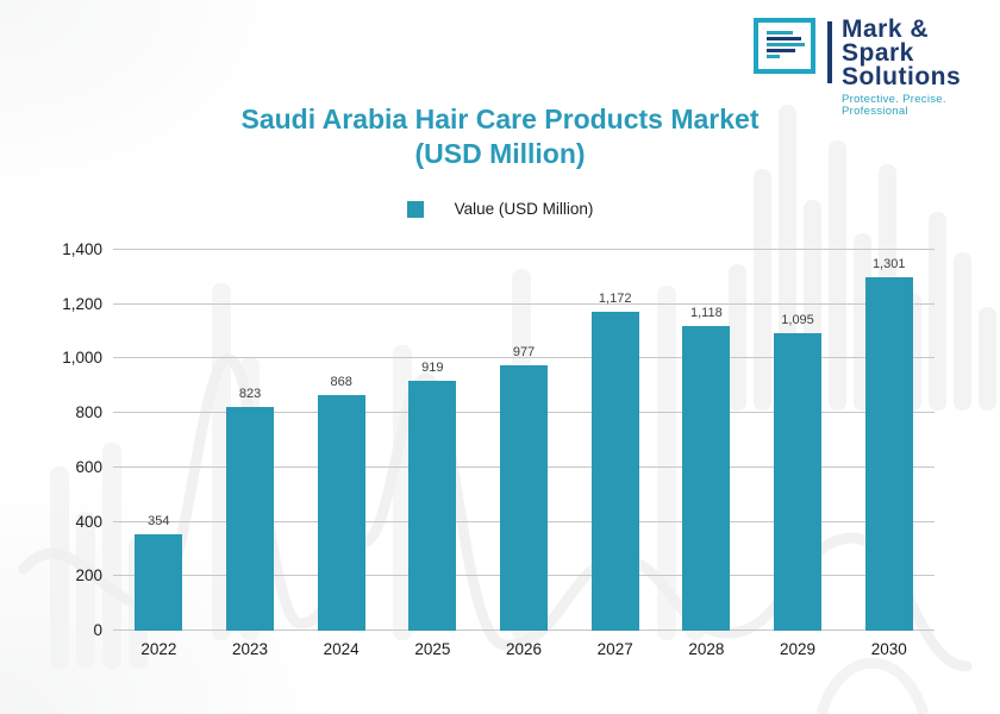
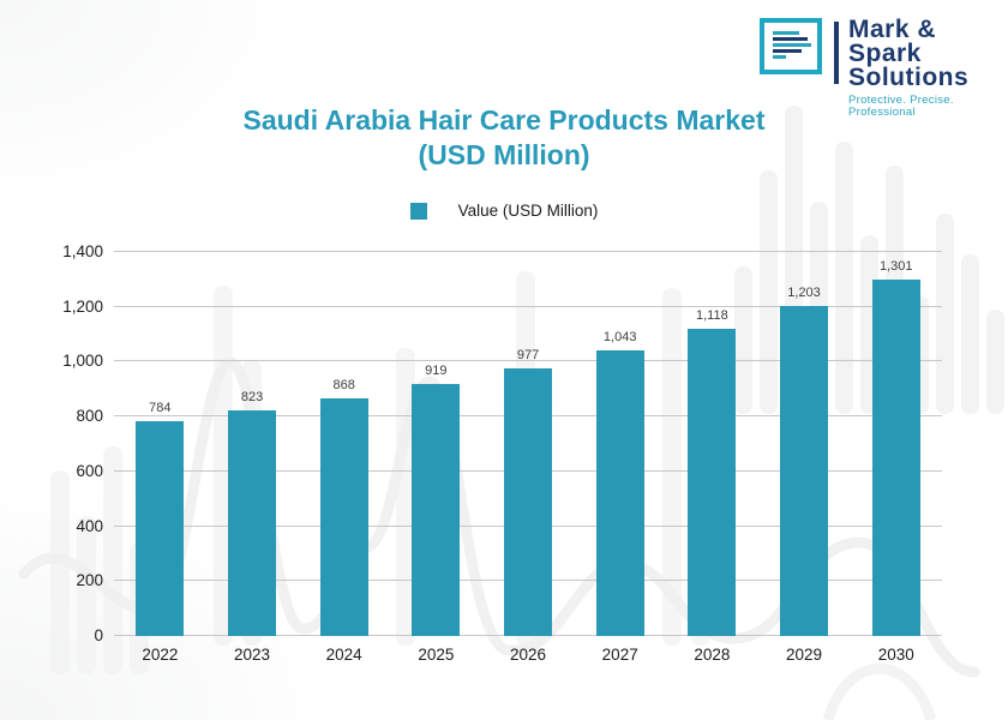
2022: 354 -> 784
2027: 1,172 -> 1,043
2029: 1,095 -> 1,203
